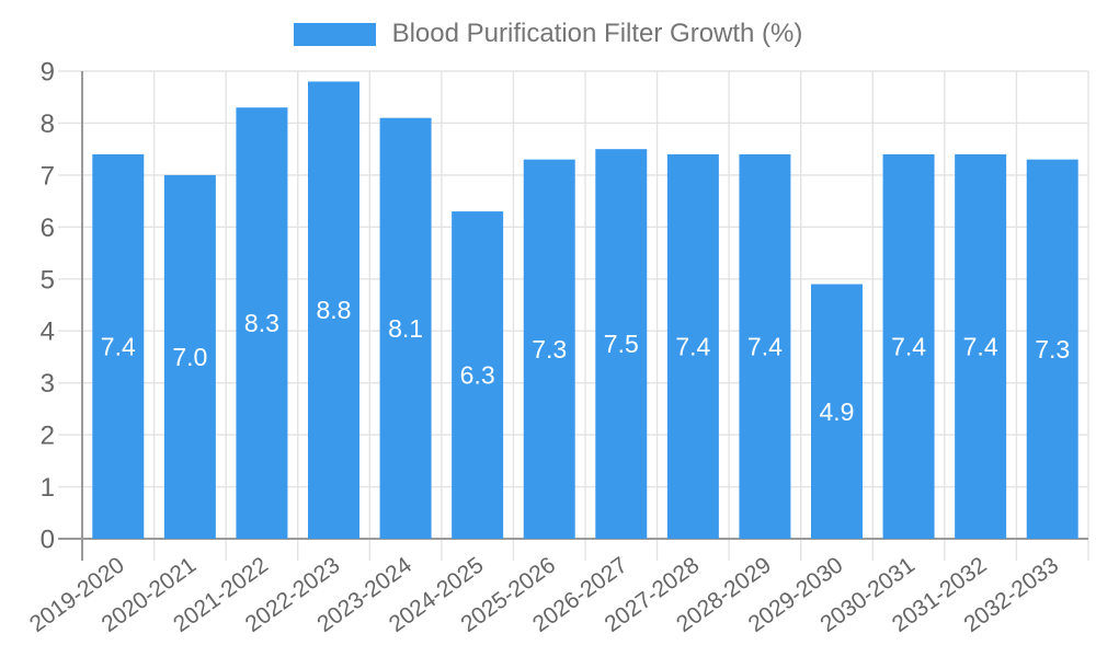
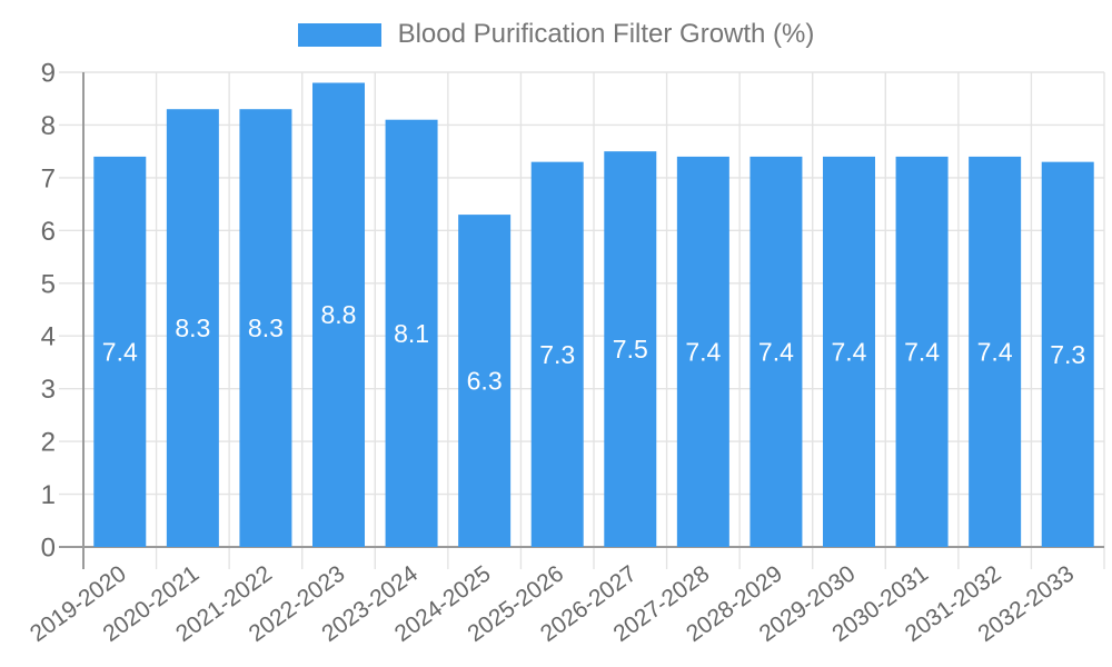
2020-2021: 7.0 -> 8.3
2029-2030: 4.9 -> 7.4
